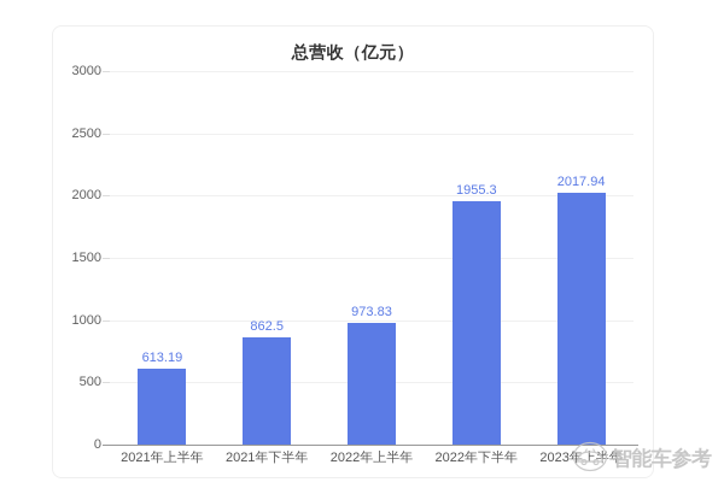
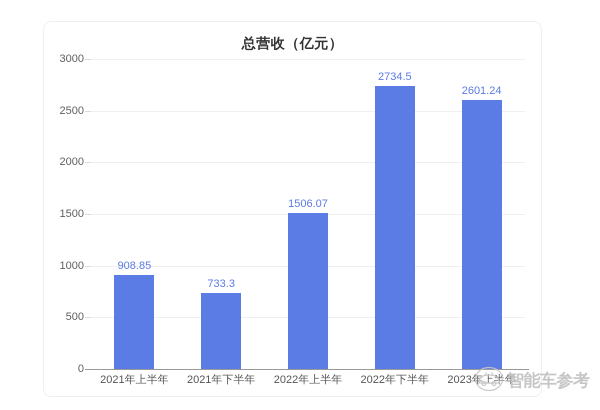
2021年上半年: 613.19 -> 908.85
2021年下半年: 862.5 -> 733.3
2022年上半年: 973.83 -> 1506.07
2022年下半年: 1955.3 -> 2734.5
2023年上半年: 2017.94 -> 2601.24
